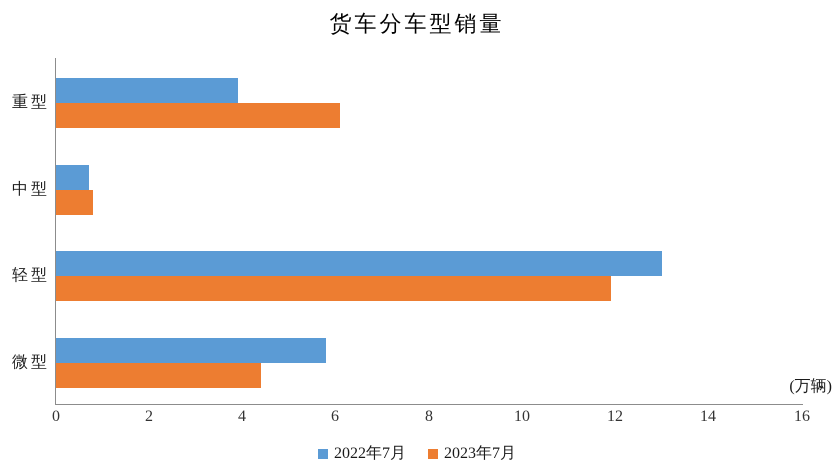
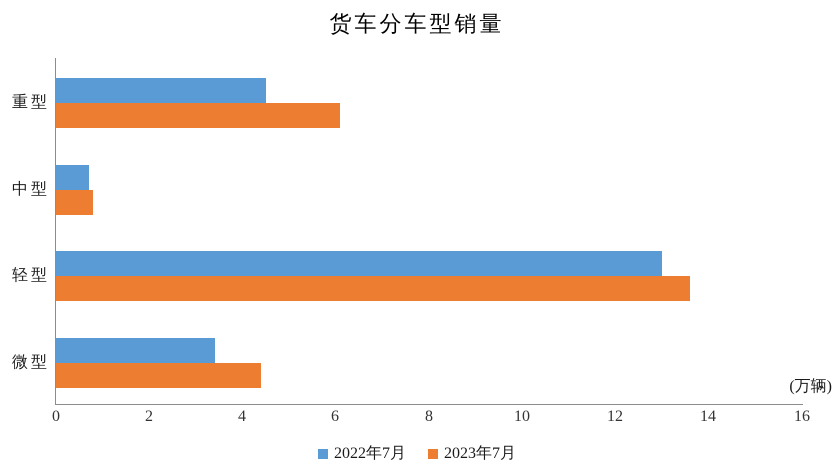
2022年7月/重型: 3.9 -> 4.5
2023年7月/轻型: 11.9 -> 13.6
2022年7月/微型: 5.8 -> 3.4
